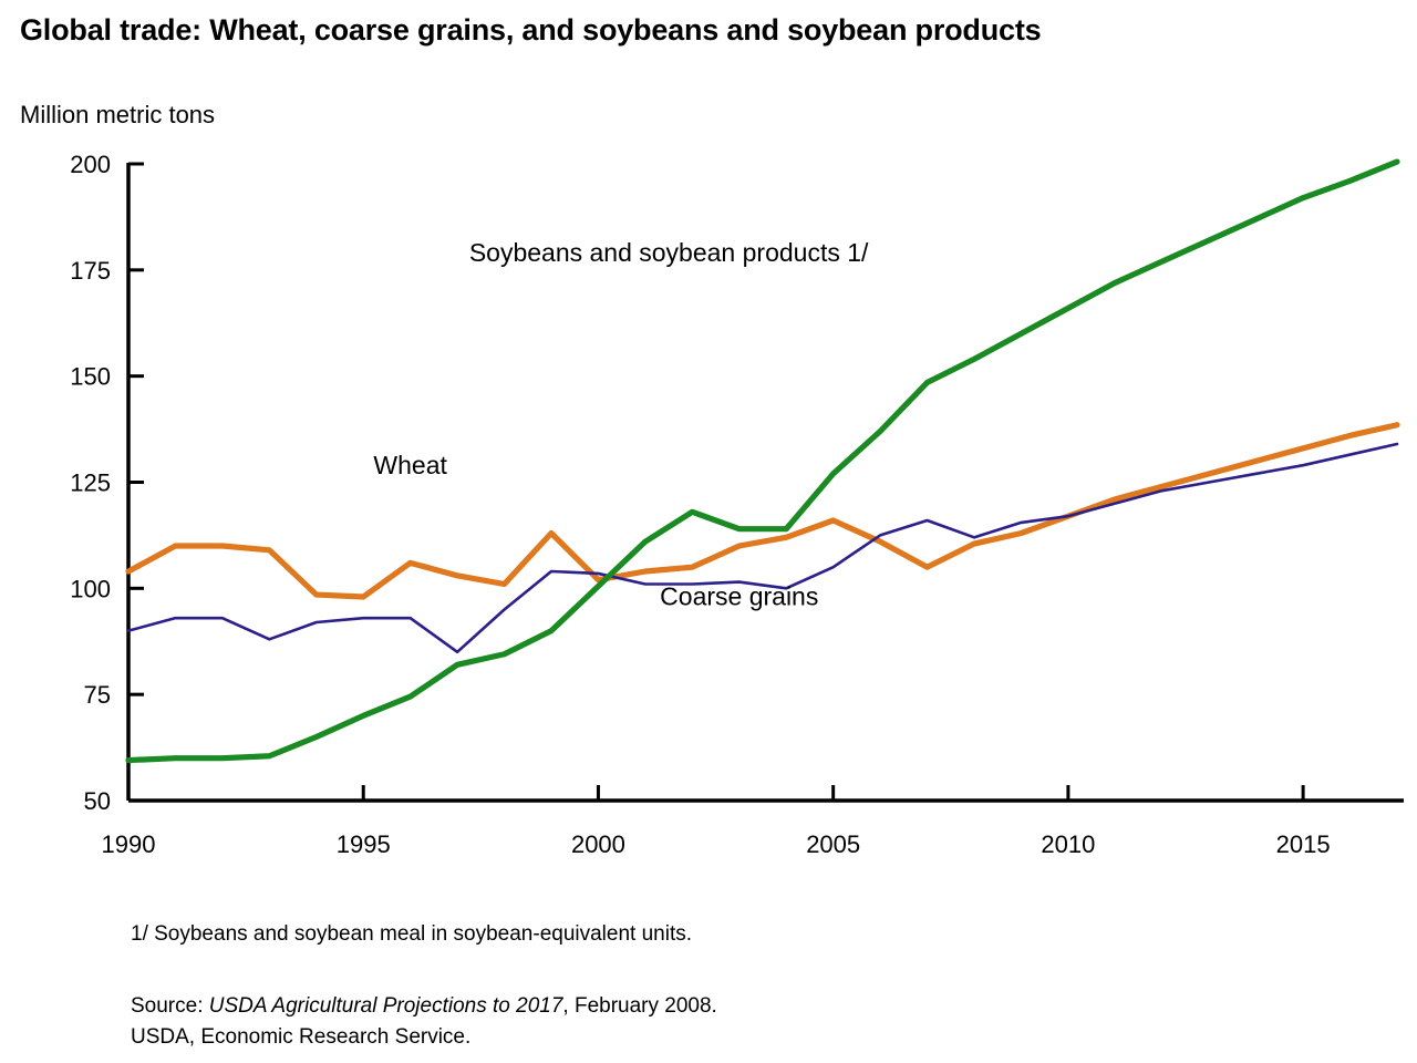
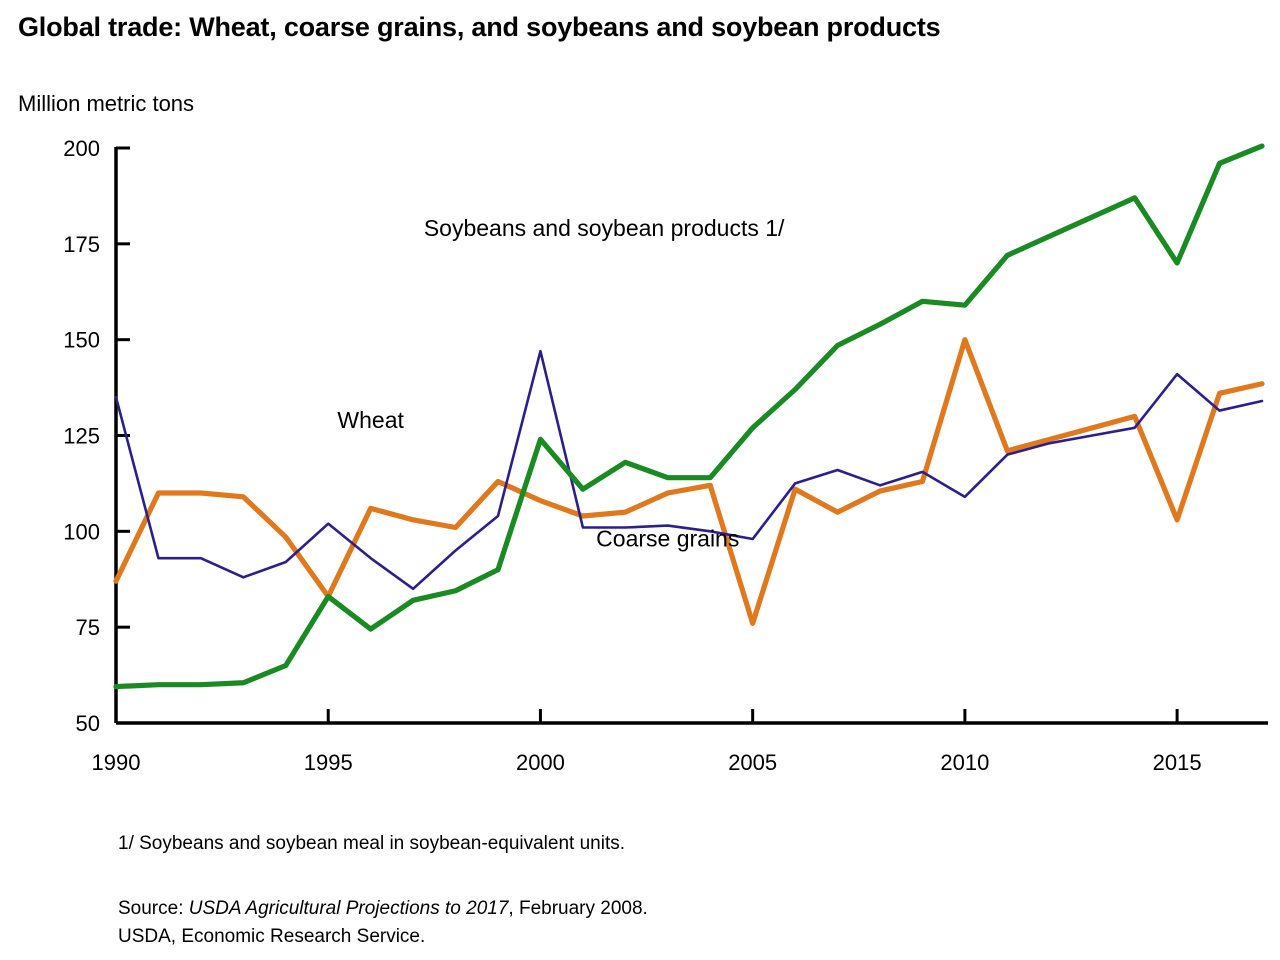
Wheat/1990: 104 -> 87
Coarse grains/1990: 90 -> 135
Wheat/1995: 98 -> 83
Coarse grains/1995: 93 -> 102
Soybeans and soybean products 1//1995: 70 -> 83
Wheat/2000: 102 -> 108
Coarse grains/2000: 104 -> 147
Soybeans and soybean products 1//2000: 100 -> 124
Wheat/2005: 116 -> 76
Coarse grains/2005: 105 -> 98
Wheat/2010: 117 -> 150
Coarse grains/2010: 117 -> 109
Soybeans and soybean products 1//2010: 166 -> 159
Wheat/2015: 133 -> 103
Coarse grains/2015: 129 -> 141
Soybeans and soybean products 1//2015: 192 -> 170
